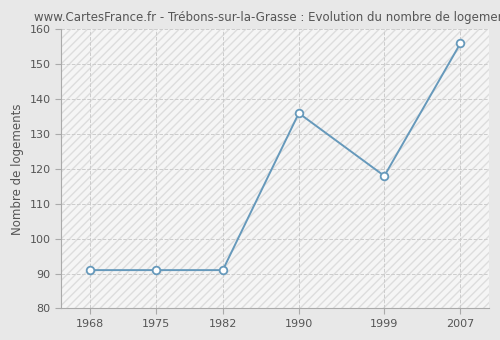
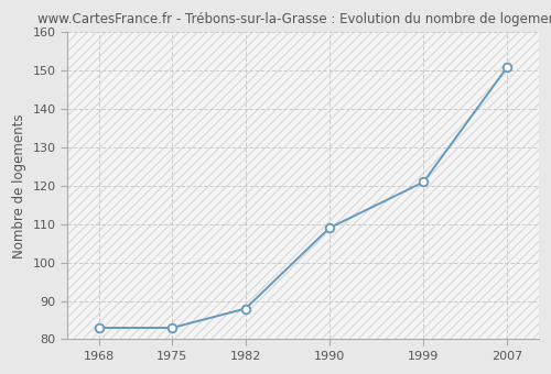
1968: 91 -> 83
1975: 91 -> 83
1982: 91 -> 88
1990: 136 -> 109
1999: 118 -> 121
2007: 156 -> 151
